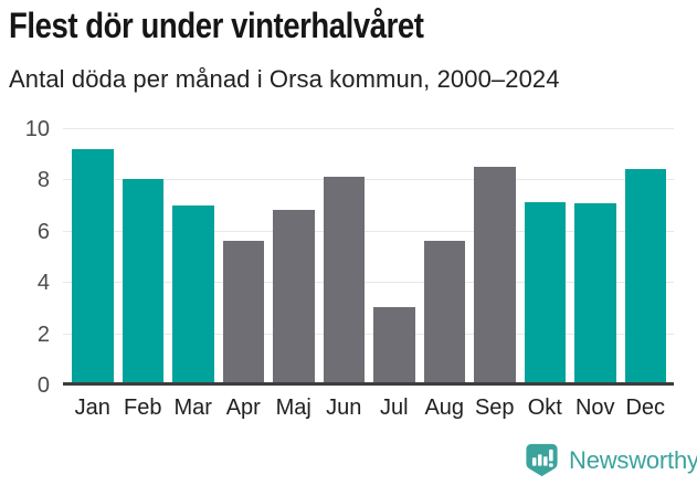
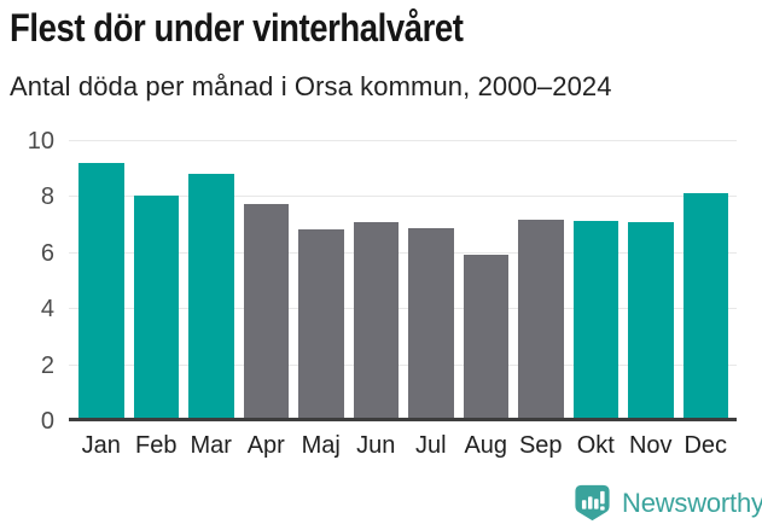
Mar: 7.0 -> 8.8
Apr: 5.6 -> 7.7
Jun: 8.1 -> 7.0
Jul: 3.0 -> 6.8
Aug: 5.6 -> 5.9
Sep: 8.5 -> 7.2
Dec: 8.4 -> 8.1
